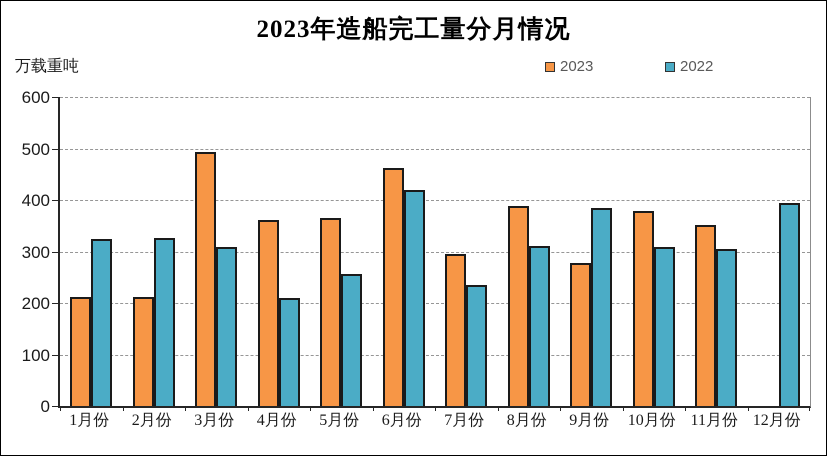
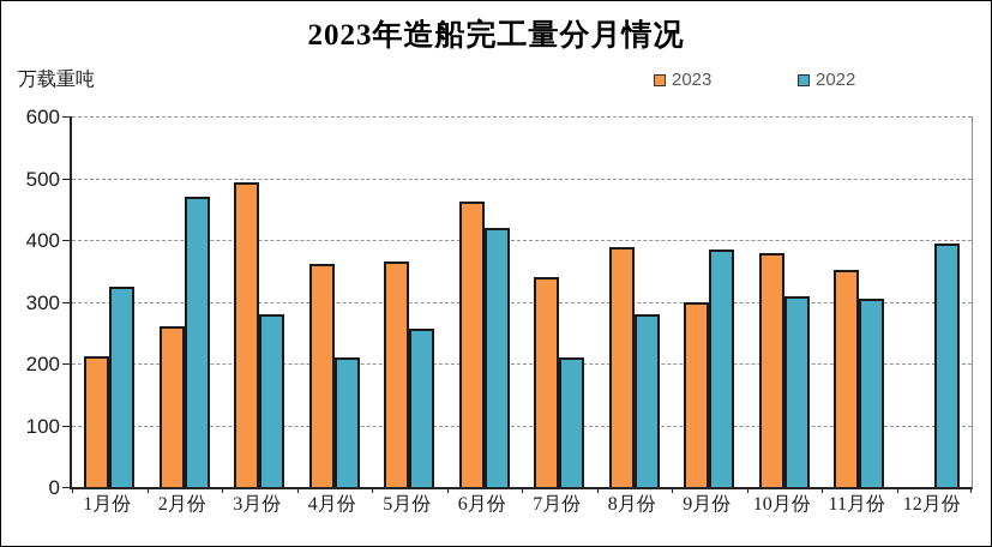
2023/2月份: 210 -> 260
2022/2月份: 330 -> 470
2022/3月份: 310 -> 280
2023/7月份: 300 -> 340
2022/7月份: 240 -> 210
2022/8月份: 310 -> 280
2023/9月份: 280 -> 300
